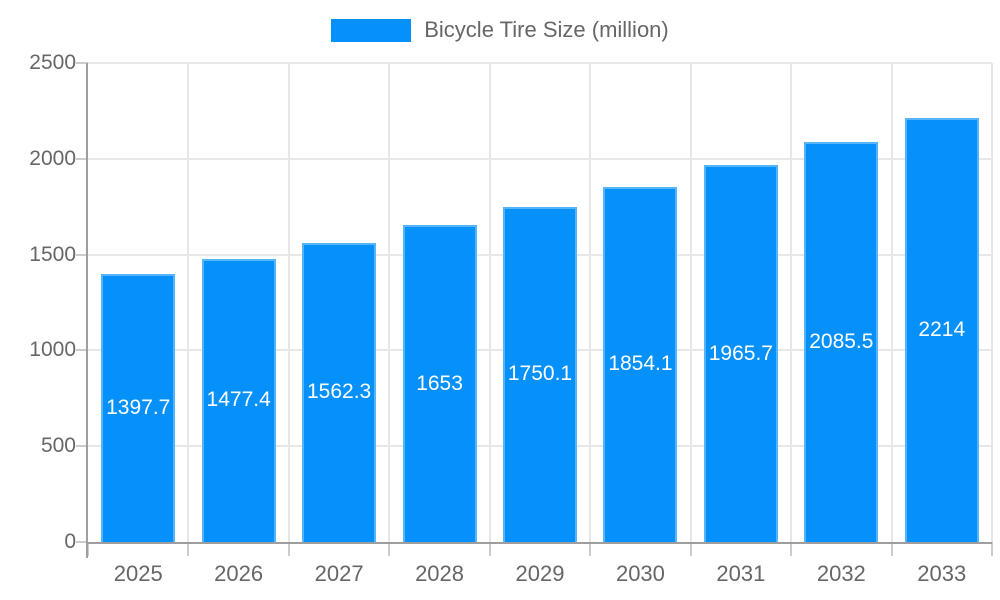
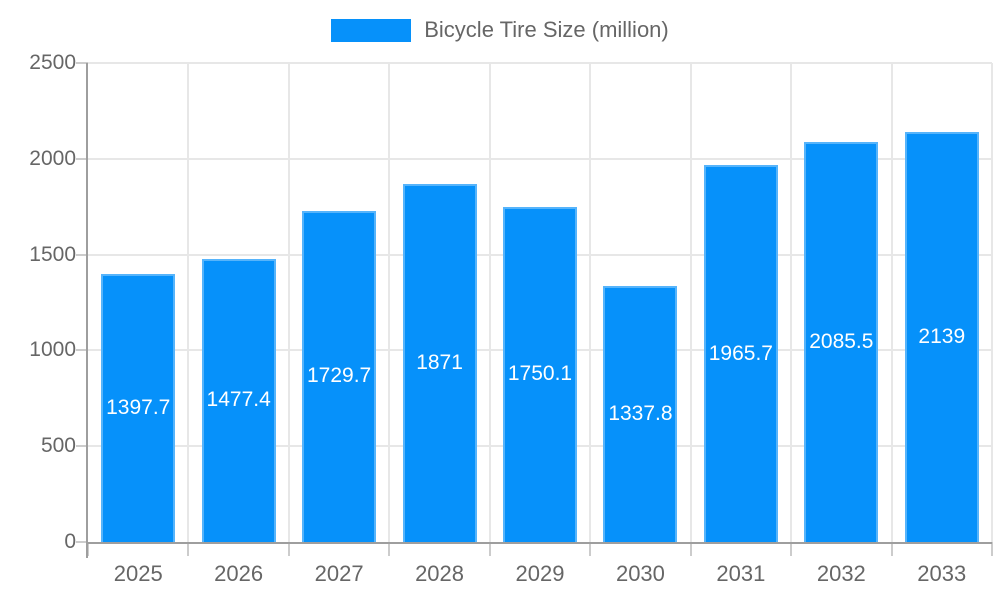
2027: 1562.3 -> 1729.7
2028: 1653 -> 1871
2030: 1854.1 -> 1337.8
2033: 2214 -> 2139
